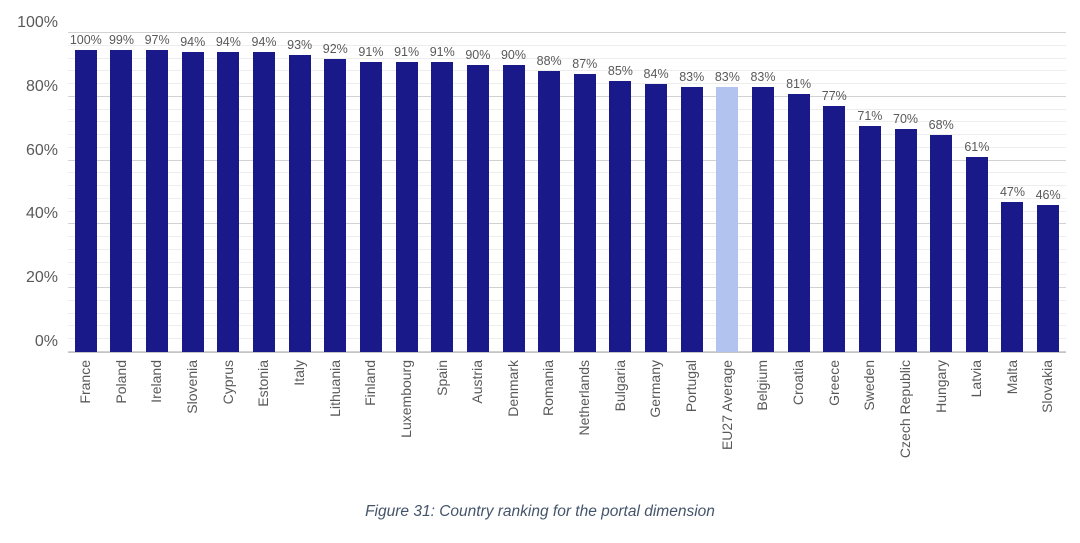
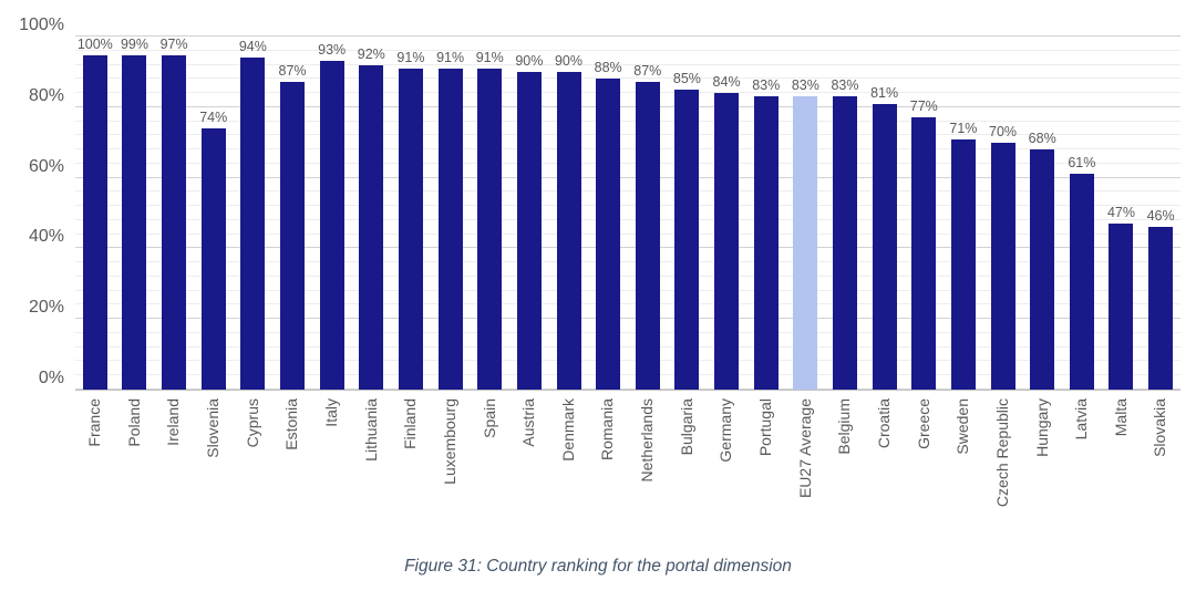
Slovenia: 94% -> 74%
Estonia: 94% -> 87%
